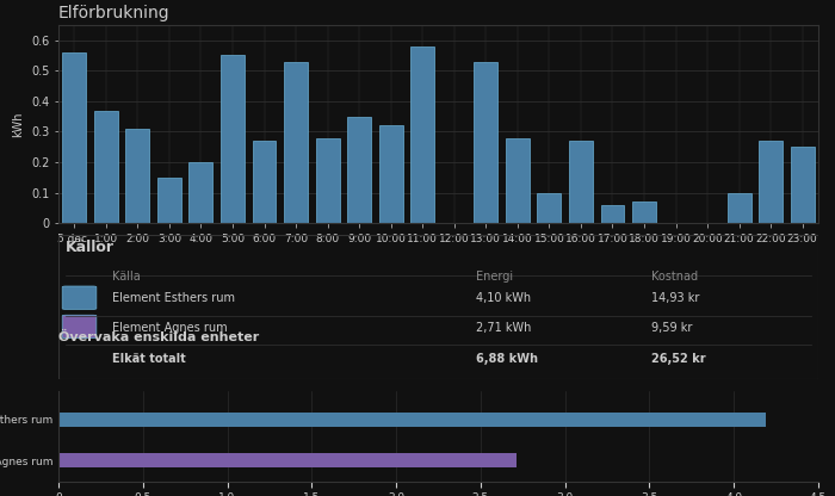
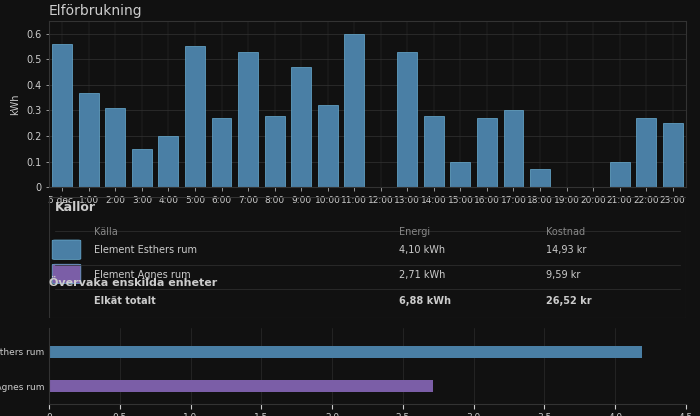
Elförbrukning/9:00: 0.35 -> 0.47
Elförbrukning/11:00: 0.58 -> 0.60
Elförbrukning/17:00: 0.06 -> 0.30
